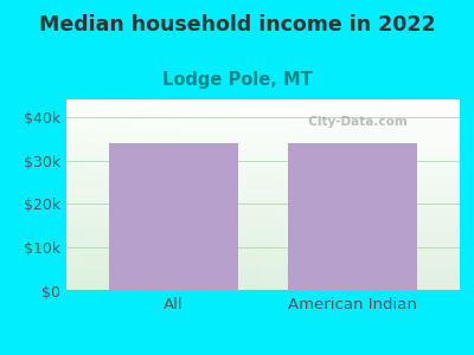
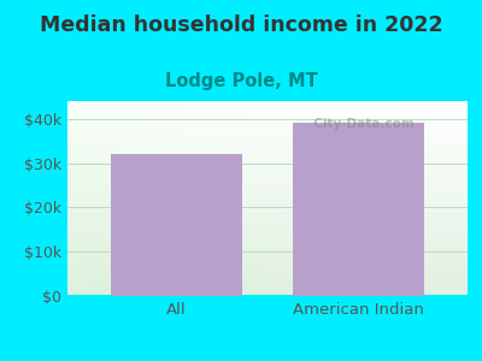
All: $34k -> $32k
American Indian: $34k -> $39k
